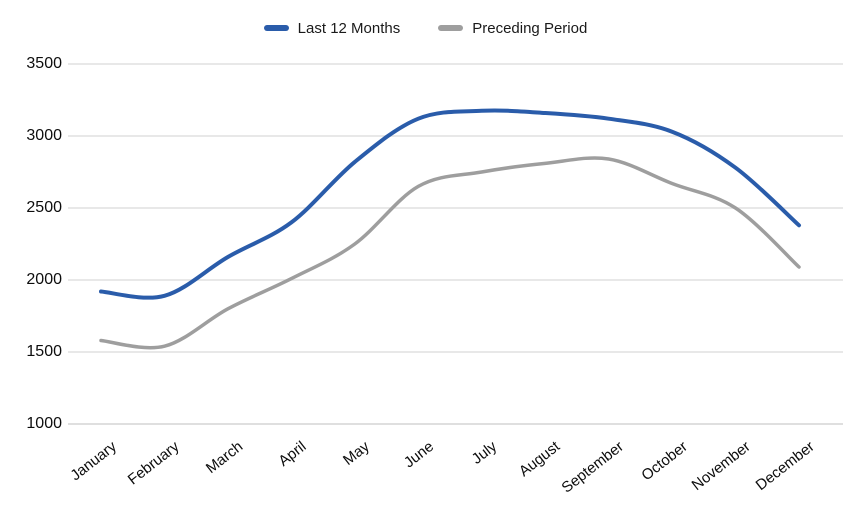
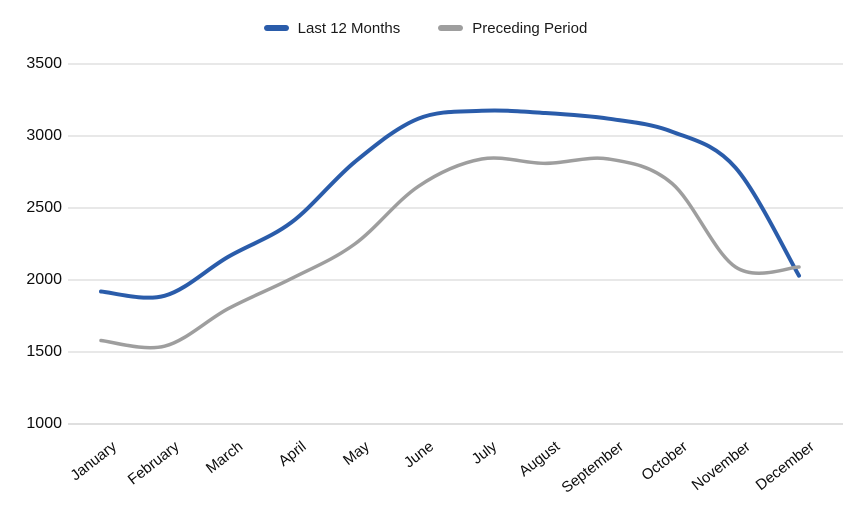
Preceding Period/July: 2750 -> 2840
Preceding Period/November: 2500 -> 2090
Last 12 Months/December: 2380 -> 2030
